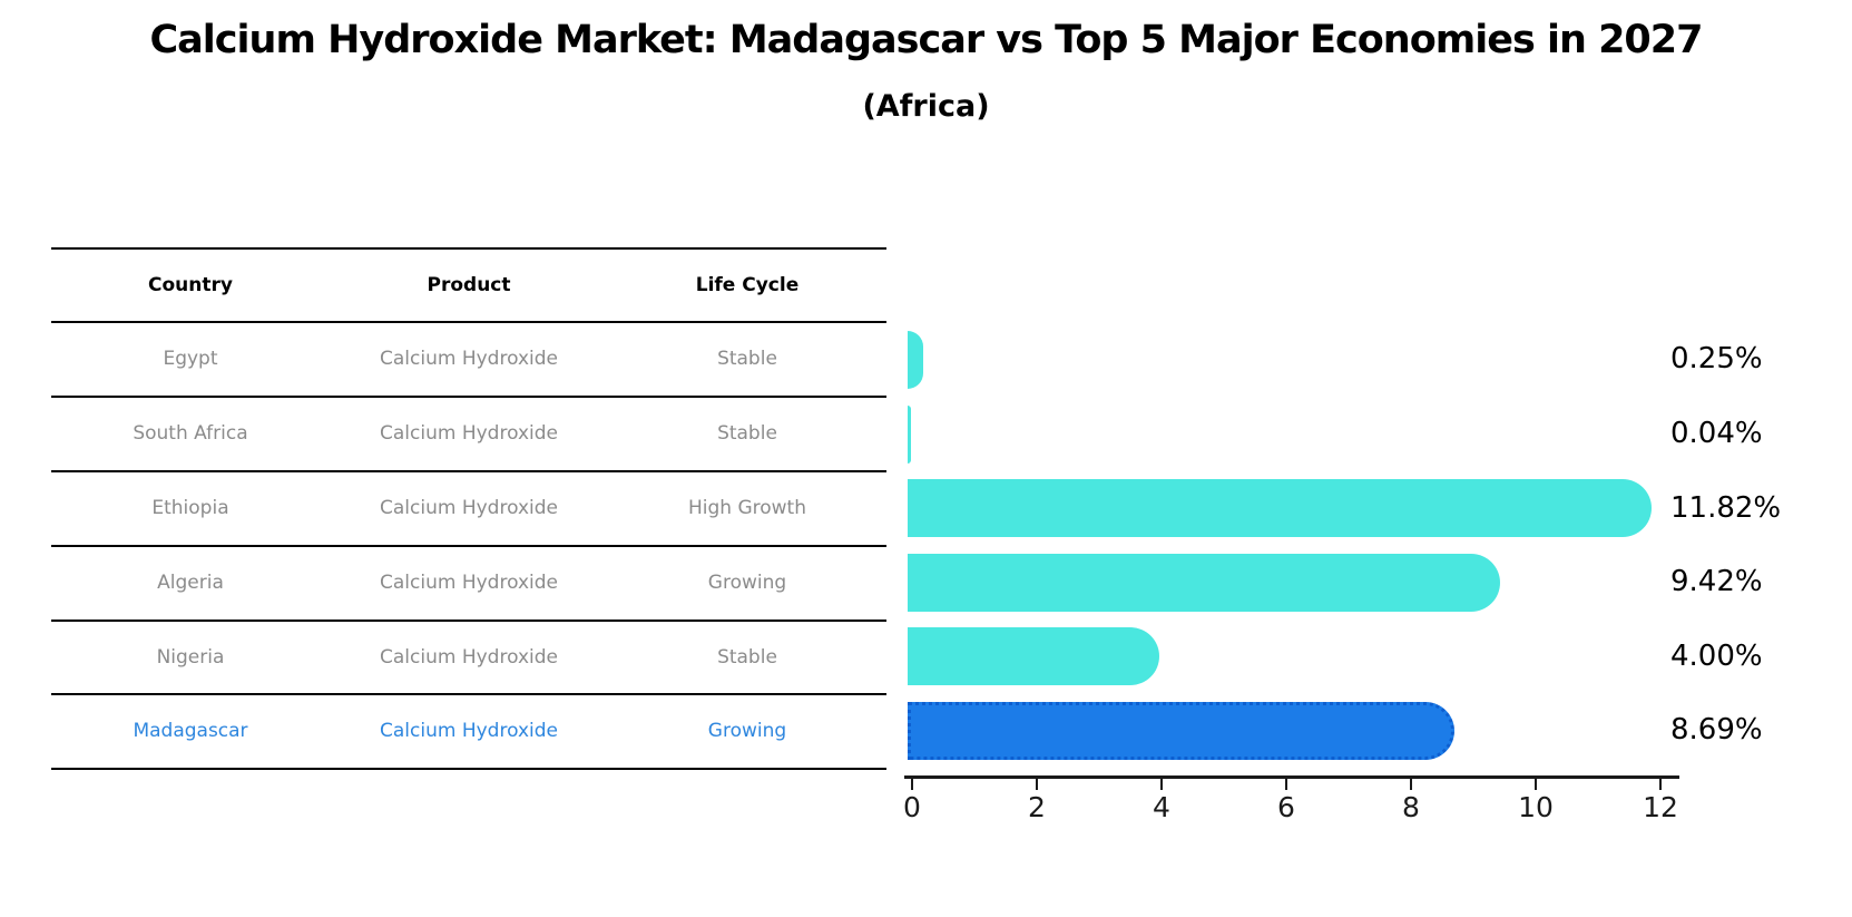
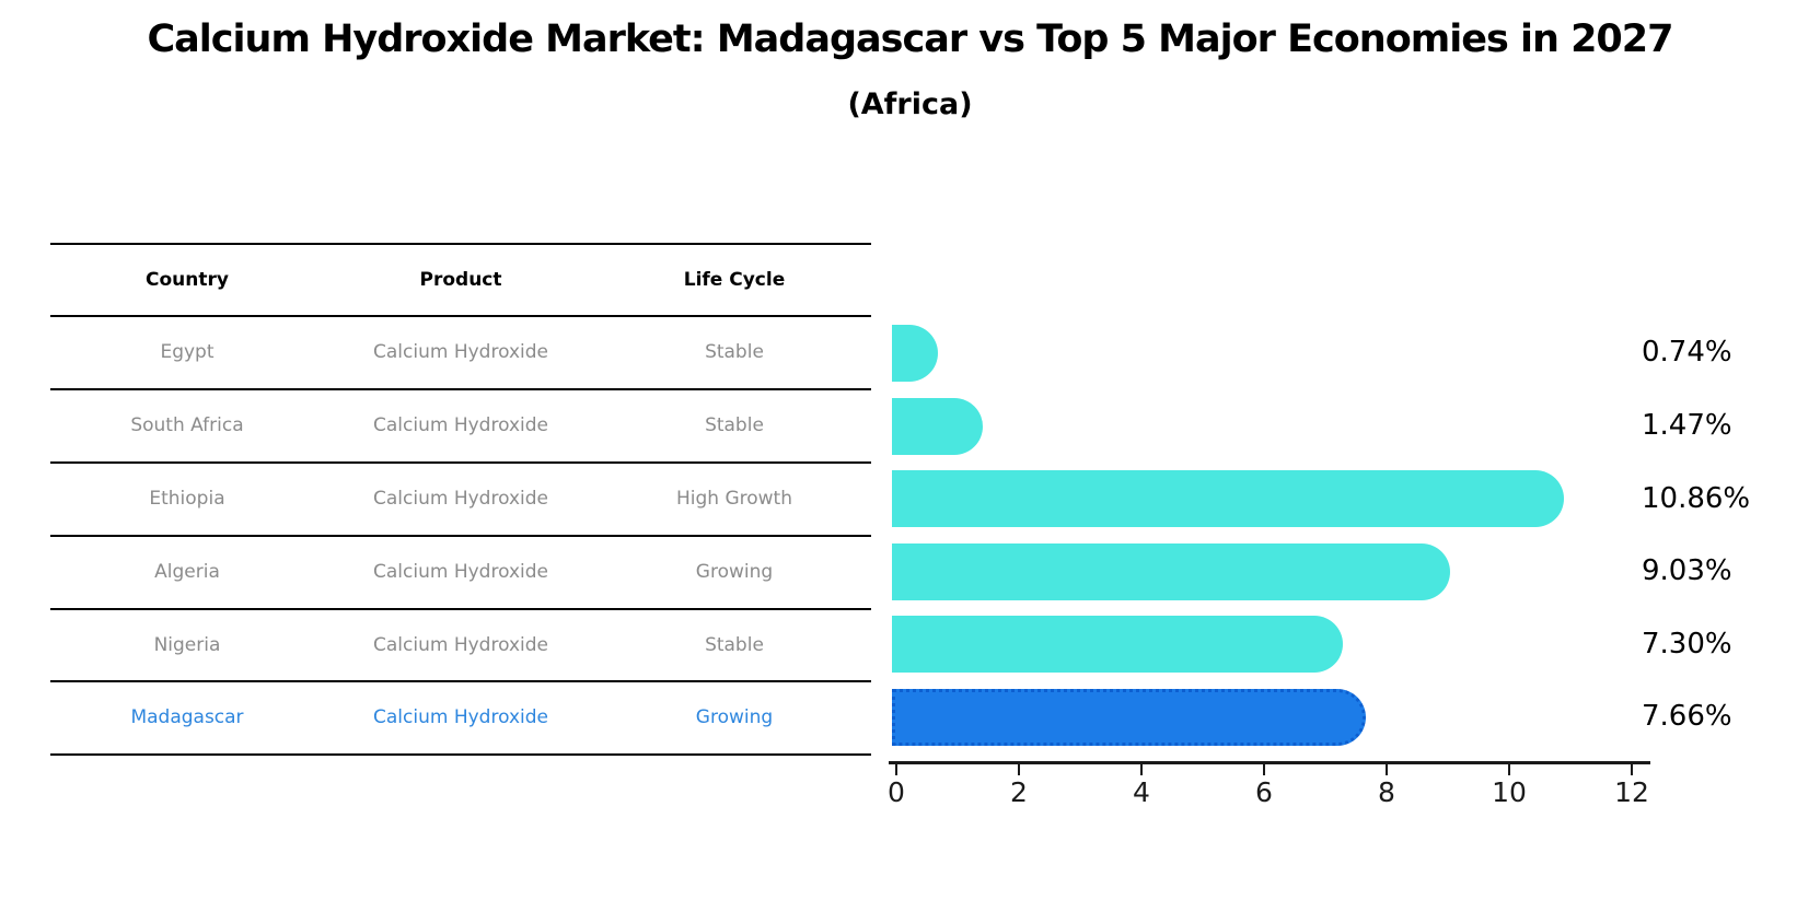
Egypt: 0.25% -> 0.74%
South Africa: 0.04% -> 1.47%
Ethiopia: 11.82% -> 10.86%
Algeria: 9.42% -> 9.03%
Nigeria: 4.00% -> 7.30%
Madagascar: 8.69% -> 7.66%
